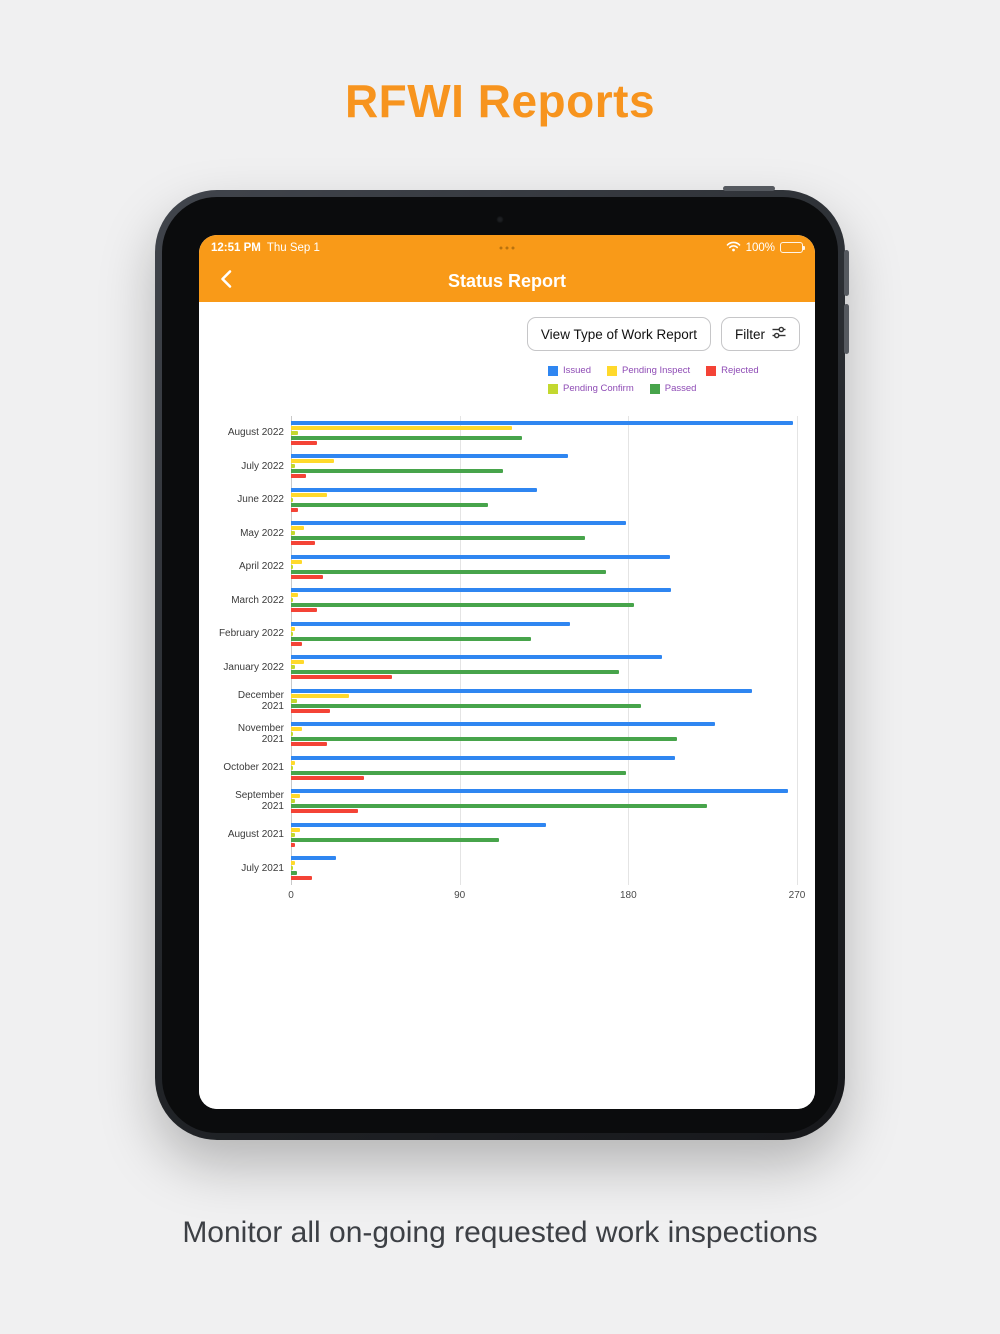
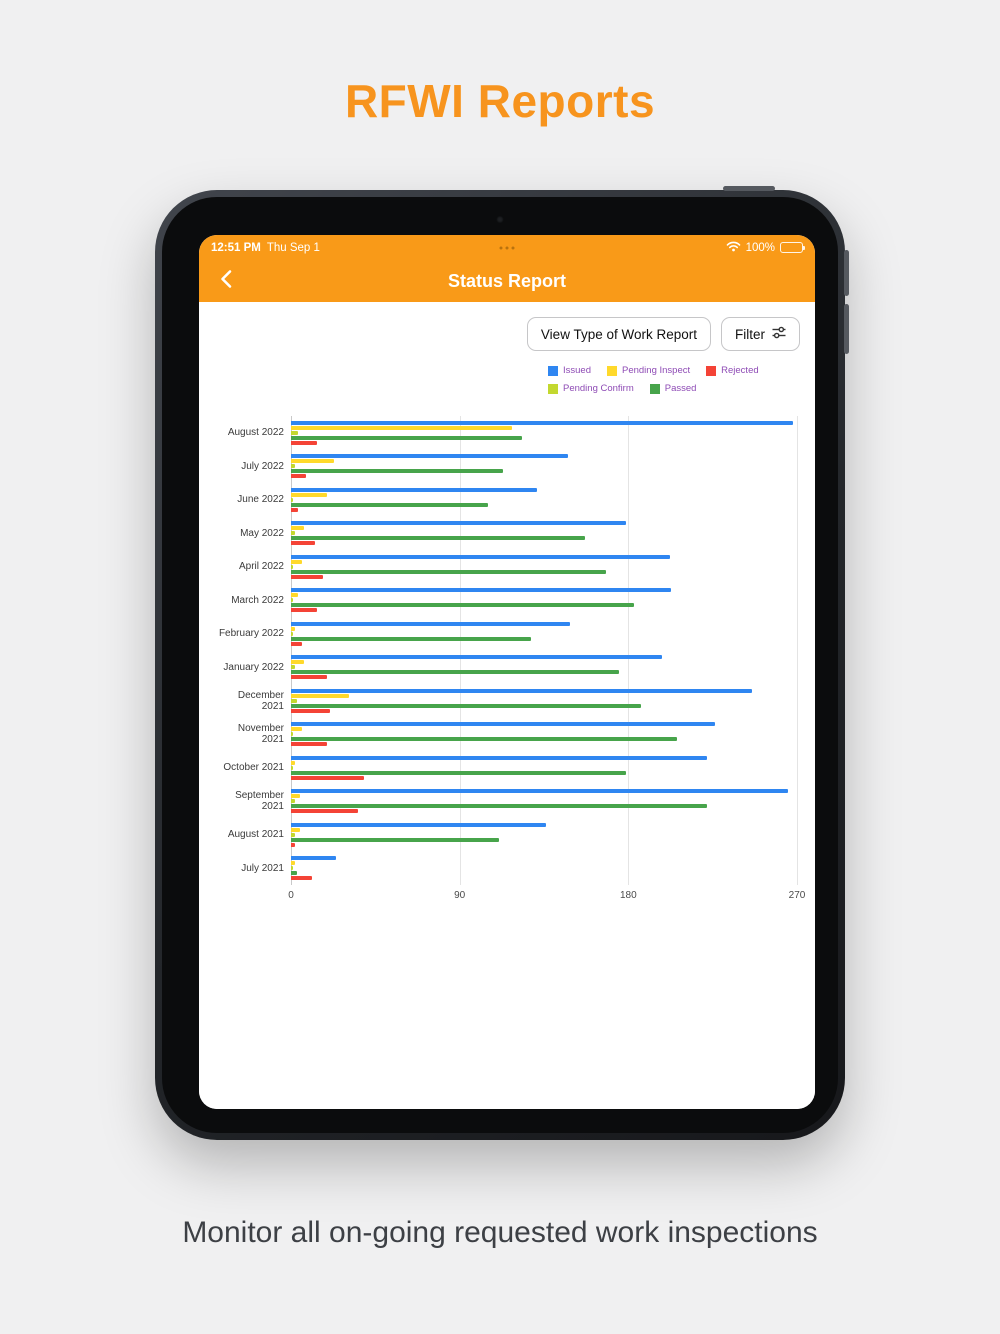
Rejected/January 2022: 54 -> 19
Issued/October 2021: 205 -> 222
